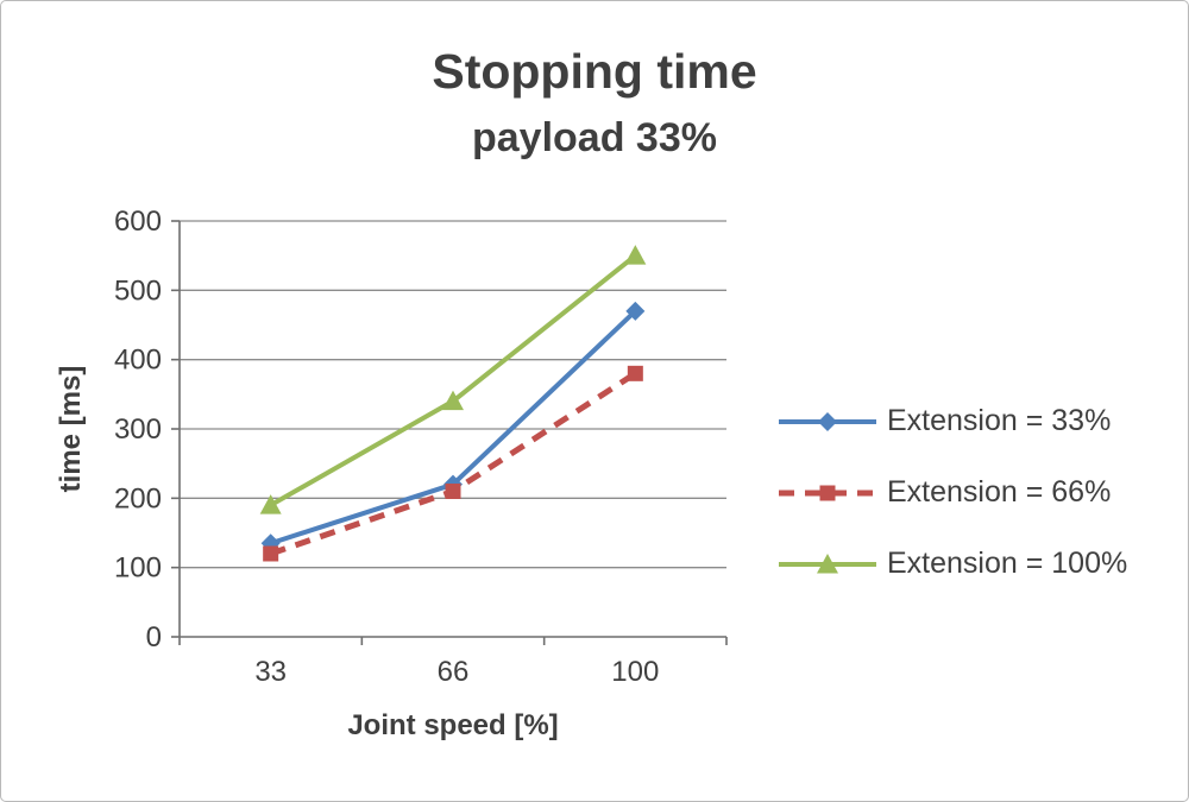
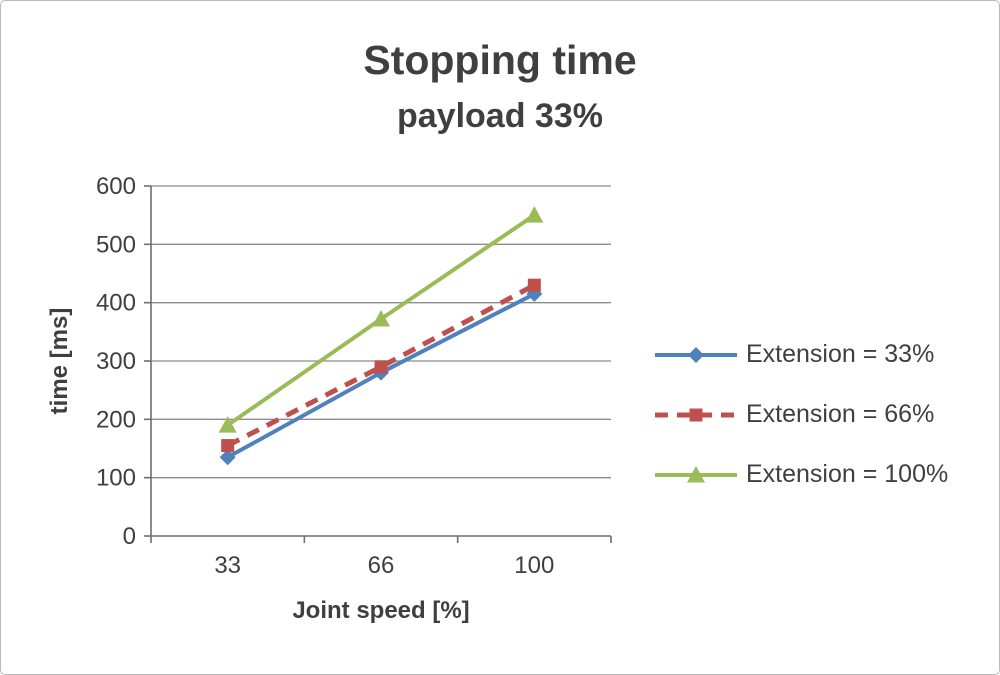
Extension = 66%/33: 120 -> 160
Extension = 33%/66: 220 -> 280
Extension = 66%/66: 210 -> 290
Extension = 100%/66: 340 -> 370
Extension = 33%/100: 470 -> 420
Extension = 66%/100: 380 -> 430
